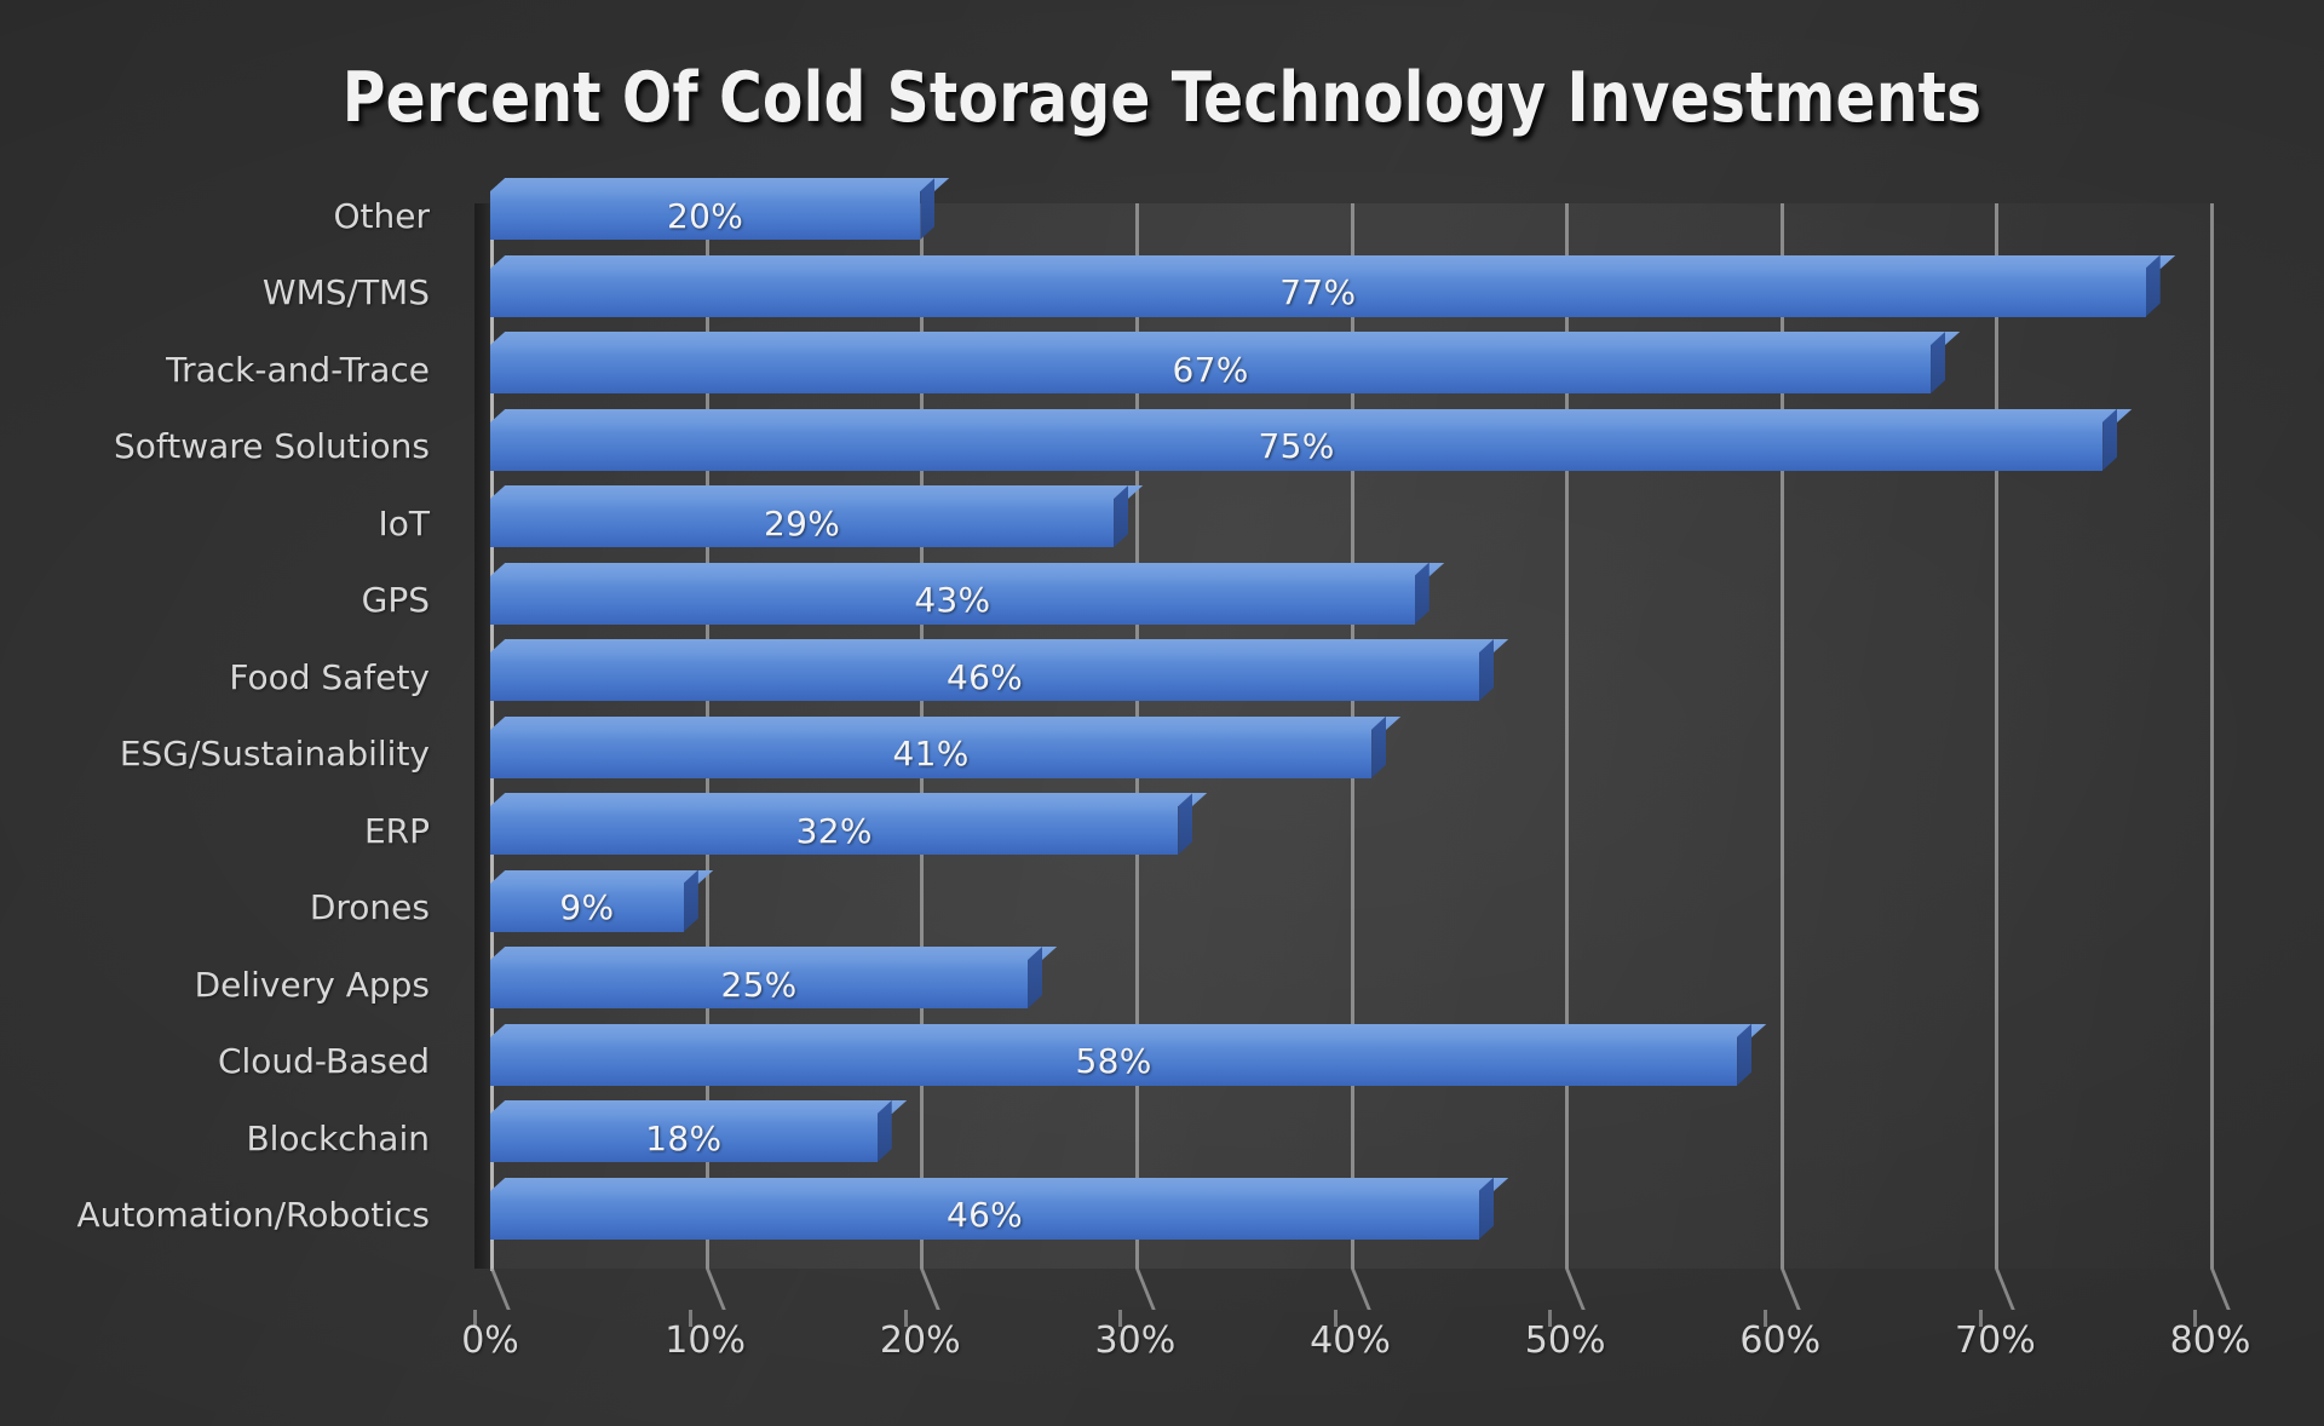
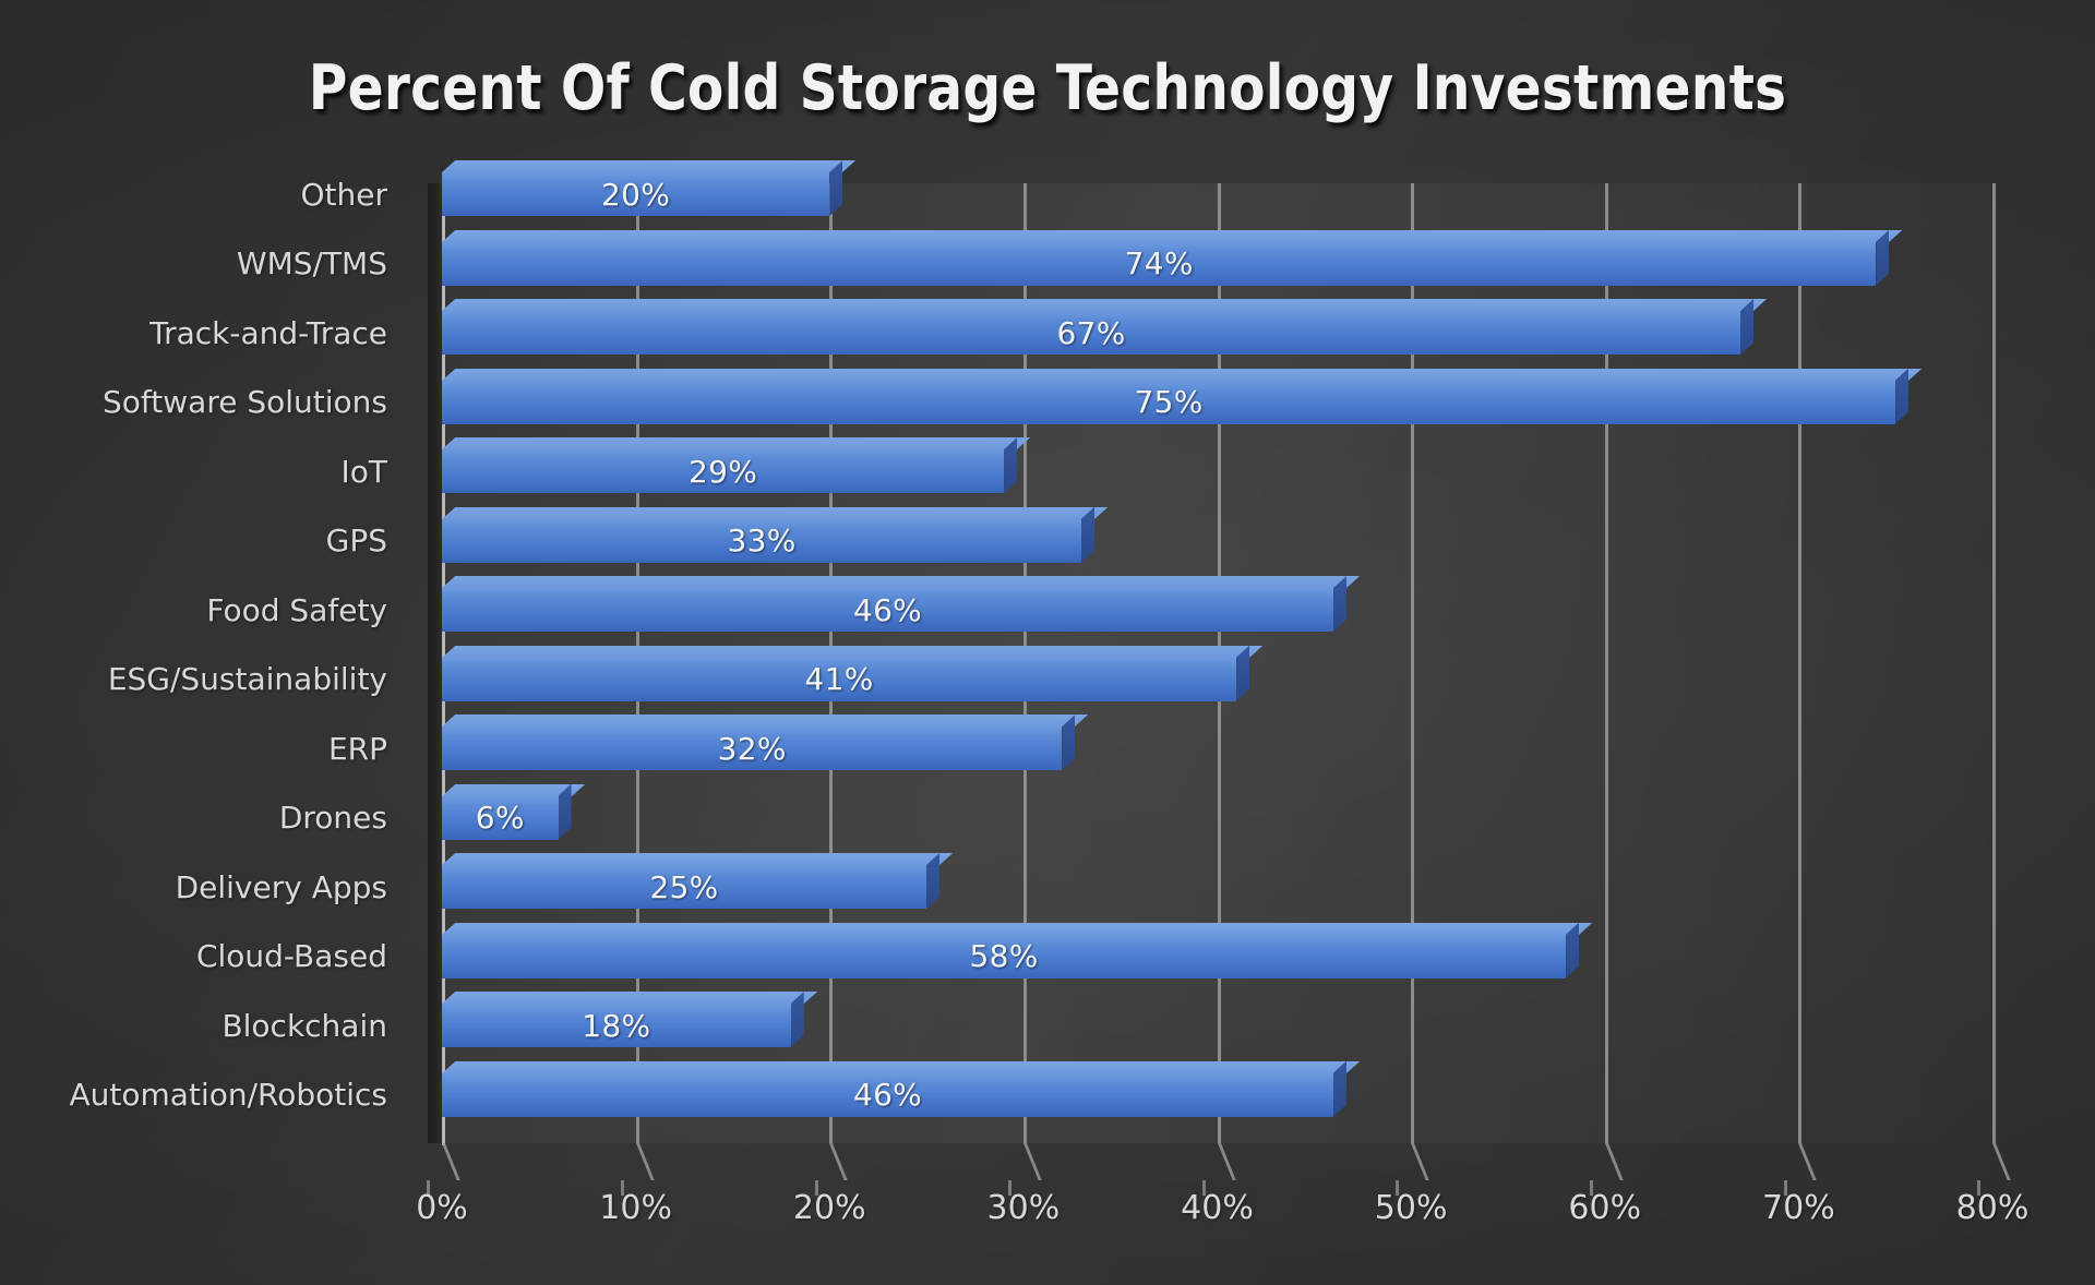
WMS/TMS: 77% -> 74%
GPS: 43% -> 33%
Drones: 9% -> 6%
